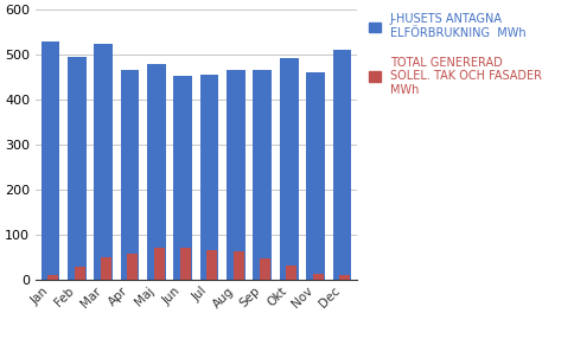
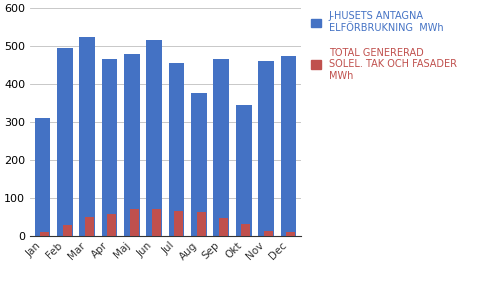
J-HUSETS ANTAGNA ELFÖRBRUKNING MWh/Jan: 530 -> 310
J-HUSETS ANTAGNA ELFÖRBRUKNING MWh/Jun: 452 -> 515
J-HUSETS ANTAGNA ELFÖRBRUKNING MWh/Aug: 467 -> 375
J-HUSETS ANTAGNA ELFÖRBRUKNING MWh/Okt: 492 -> 345
J-HUSETS ANTAGNA ELFÖRBRUKNING MWh/Dec: 512 -> 475
